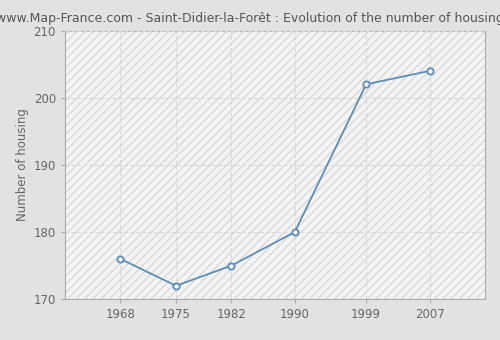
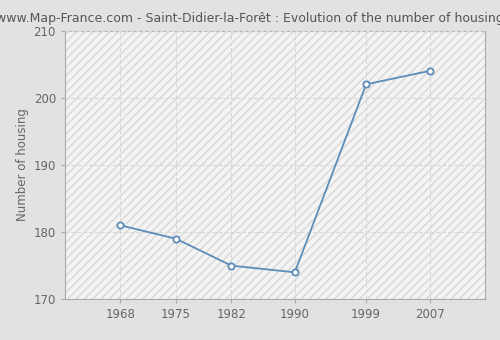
1968: 176 -> 181
1975: 172 -> 179
1990: 180 -> 174
